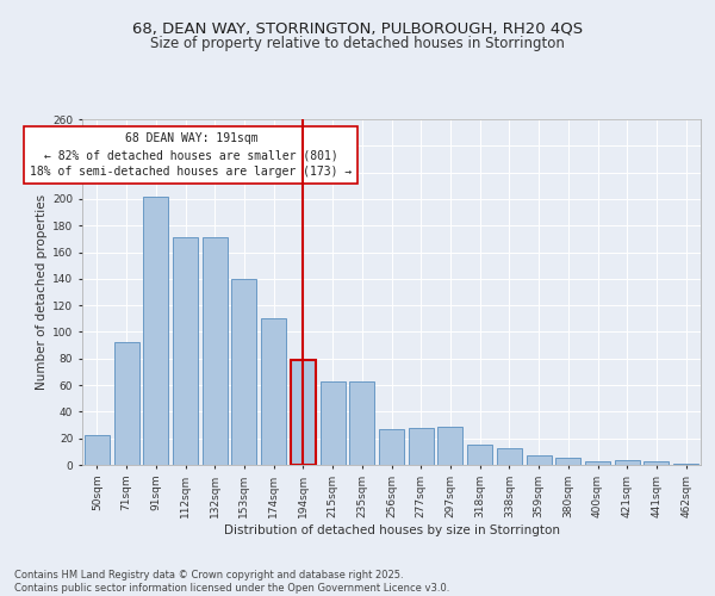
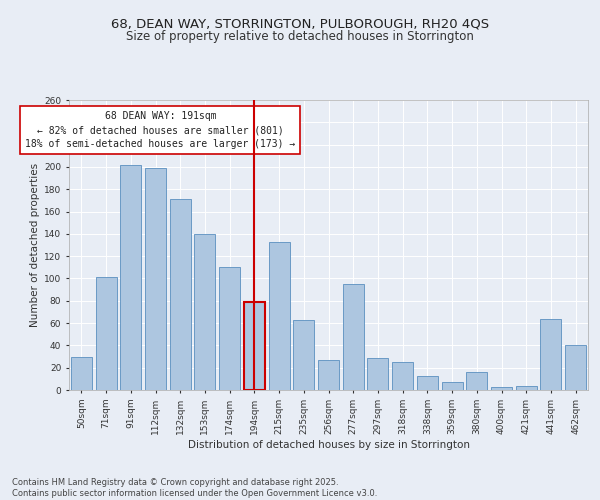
50sqm: 22 -> 30
71sqm: 92 -> 101
112sqm: 171 -> 199
215sqm: 63 -> 133
277sqm: 28 -> 95
318sqm: 15 -> 25
380sqm: 5 -> 16
441sqm: 3 -> 64
462sqm: 1 -> 40
